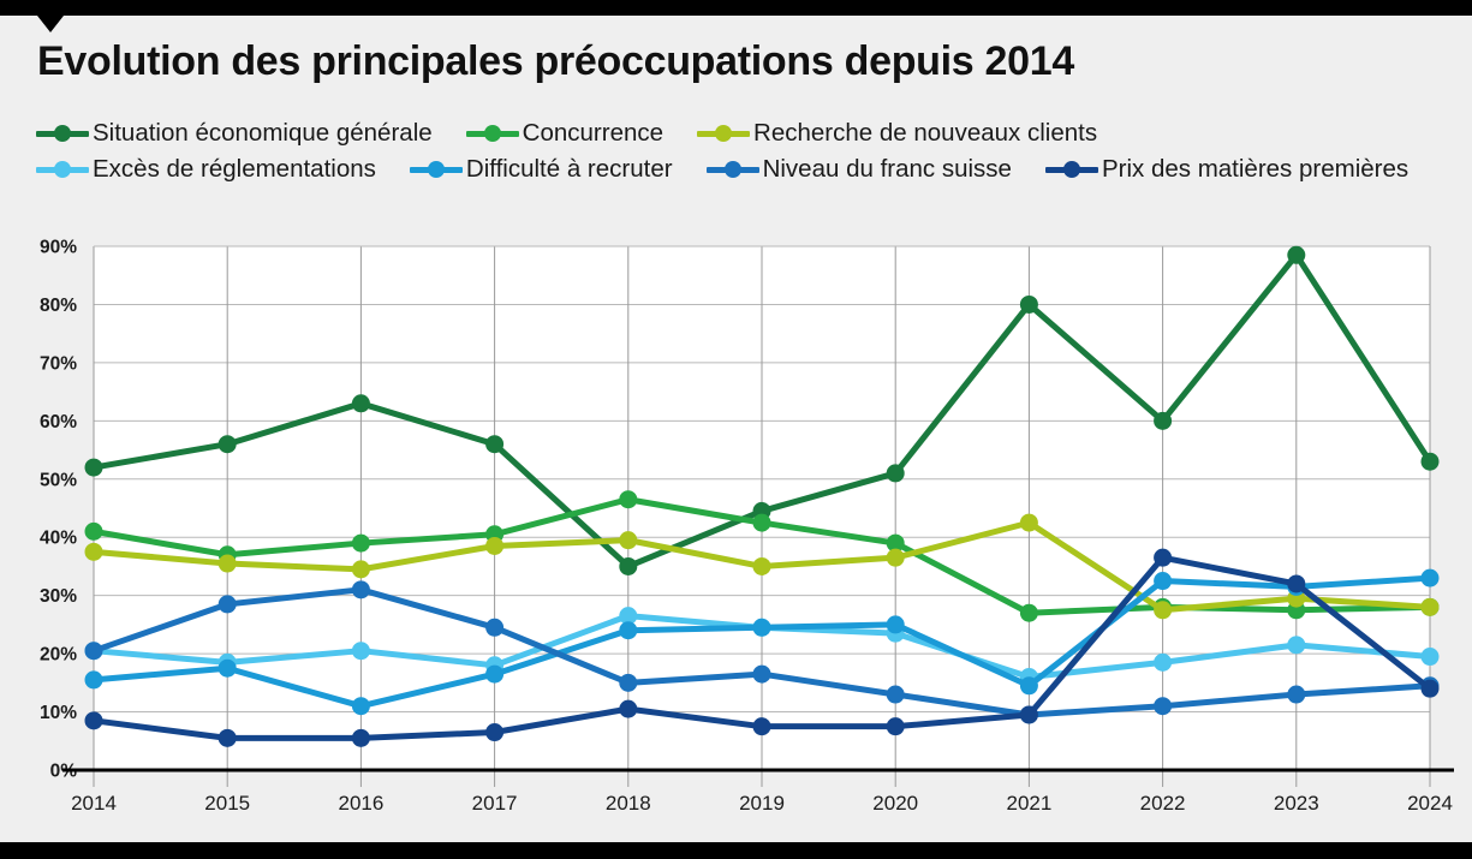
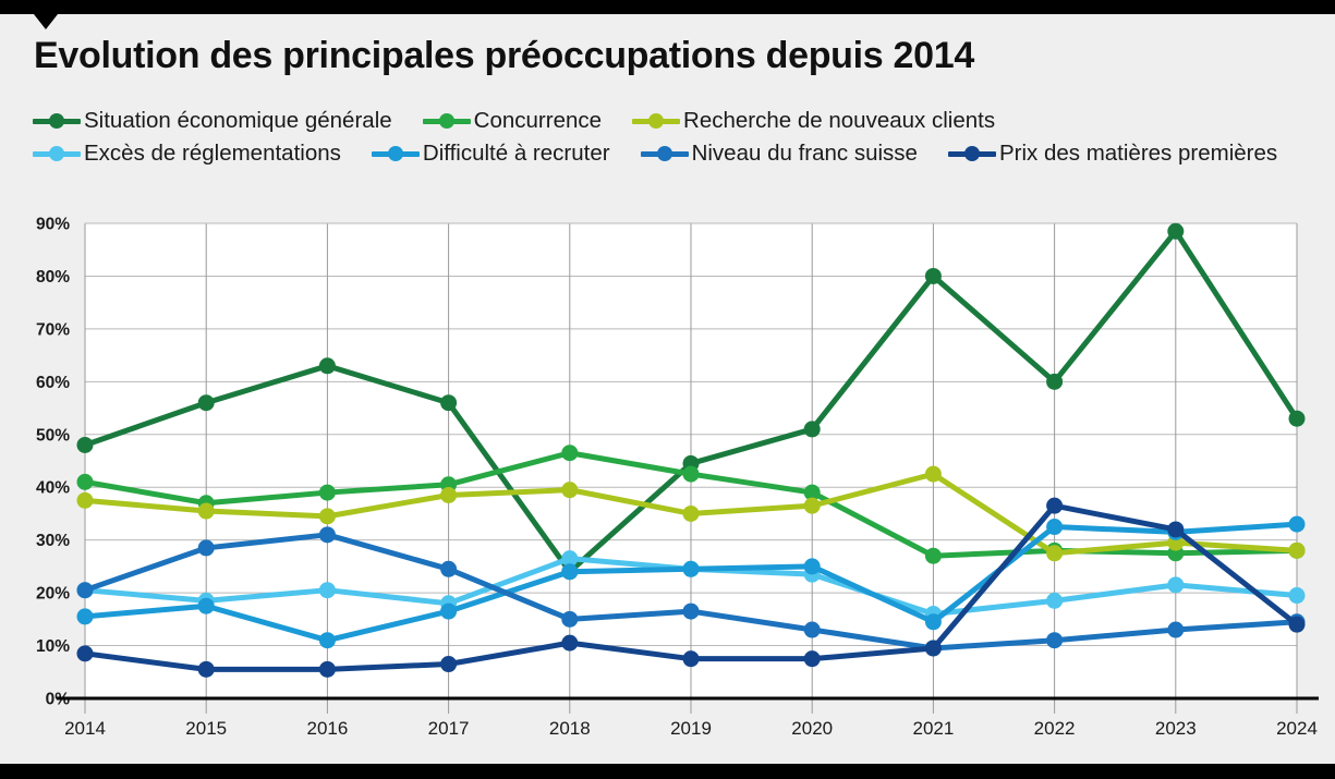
Situation économique générale/2014: 52% -> 48%
Situation économique générale/2018: 35% -> 24%
